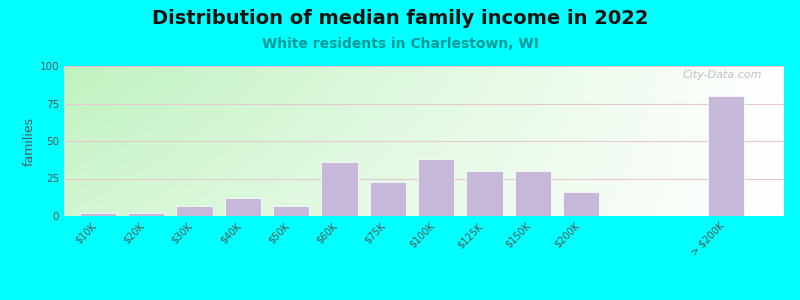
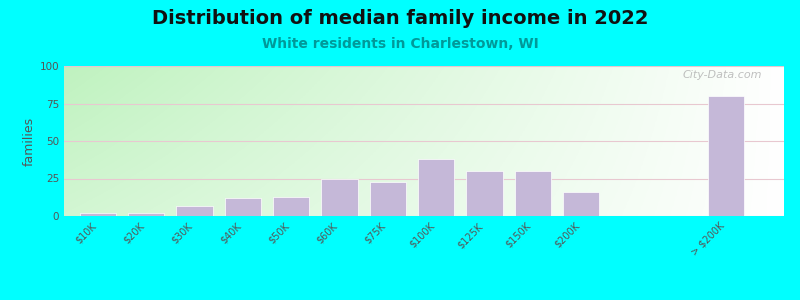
$50K: 7 -> 13
$60K: 36 -> 25
